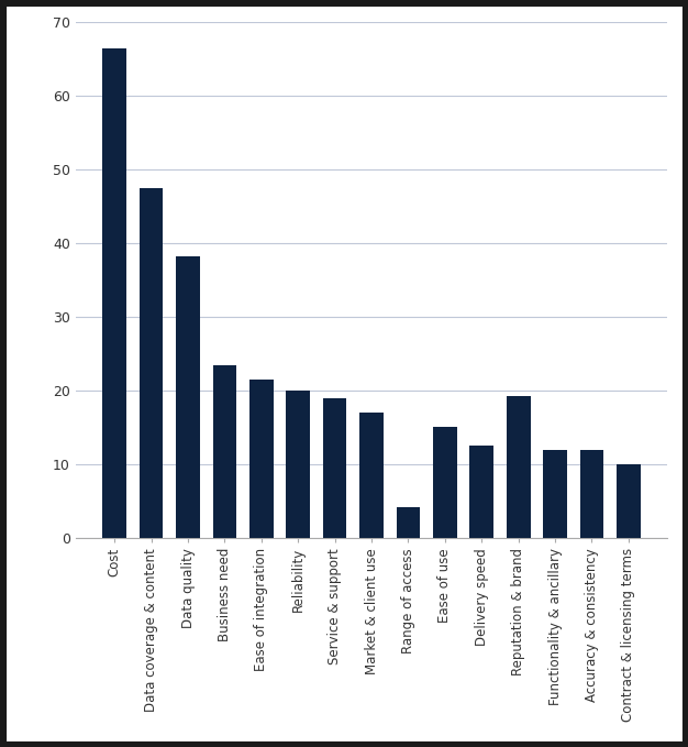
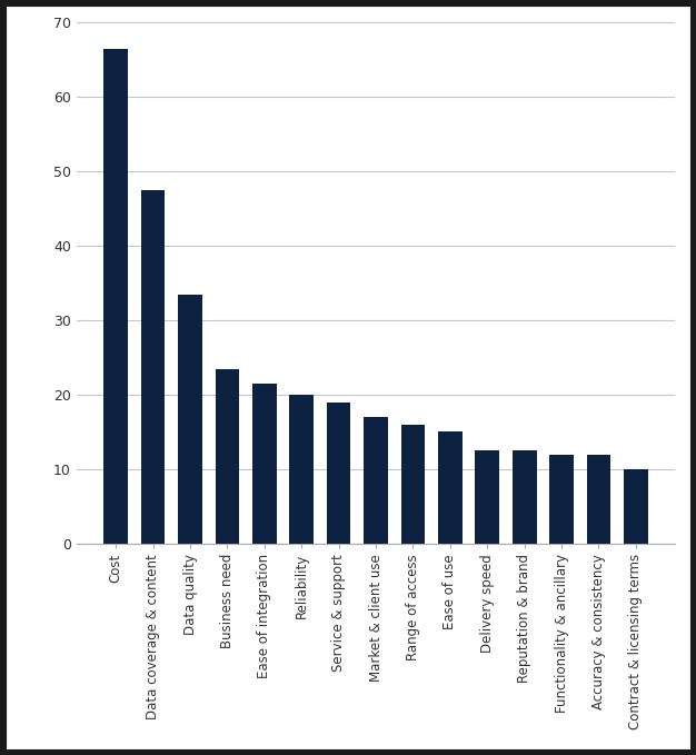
Data quality: 38.2 -> 33.5
Range of access: 4.2 -> 16.0
Reputation & brand: 19.2 -> 12.5
